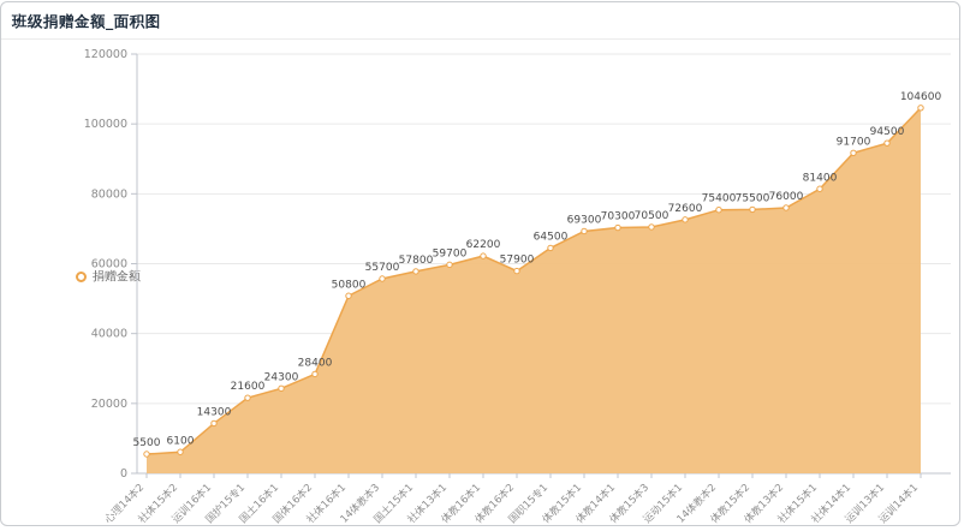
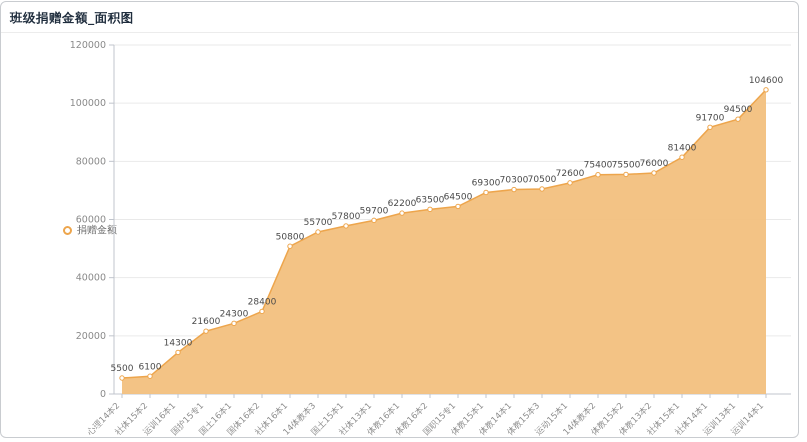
体教16本2: 57900 -> 63500
